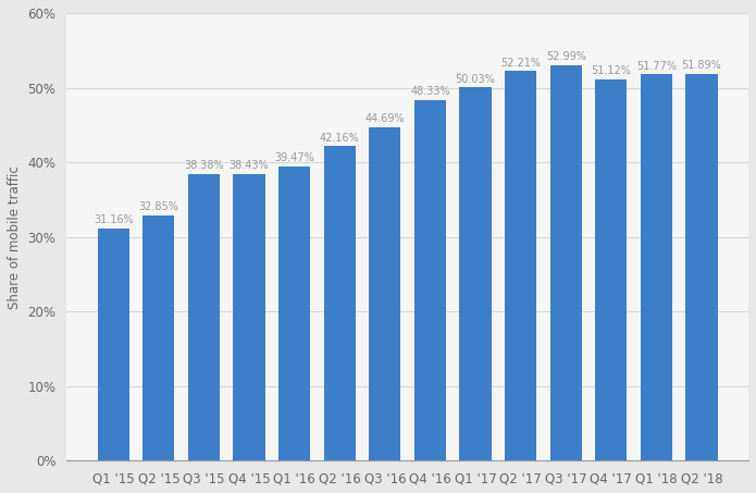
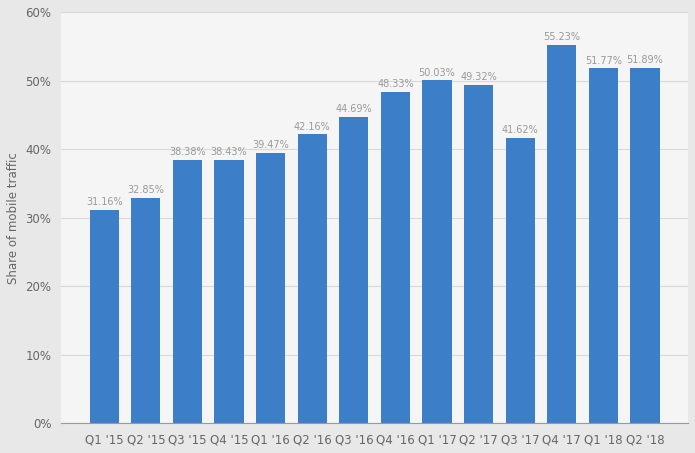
Q2 '17: 52.21% -> 49.32%
Q3 '17: 52.99% -> 41.62%
Q4 '17: 51.12% -> 55.23%
